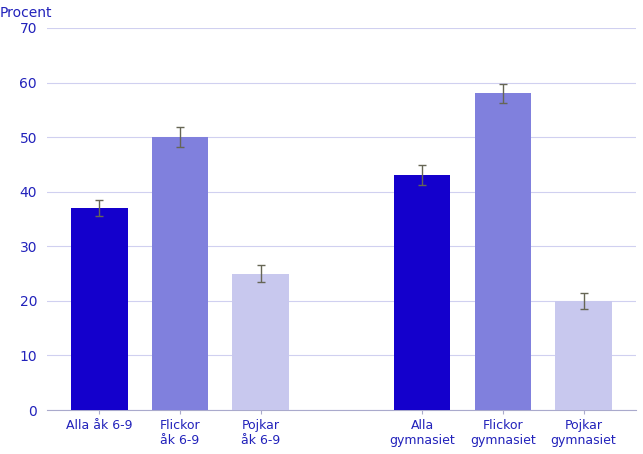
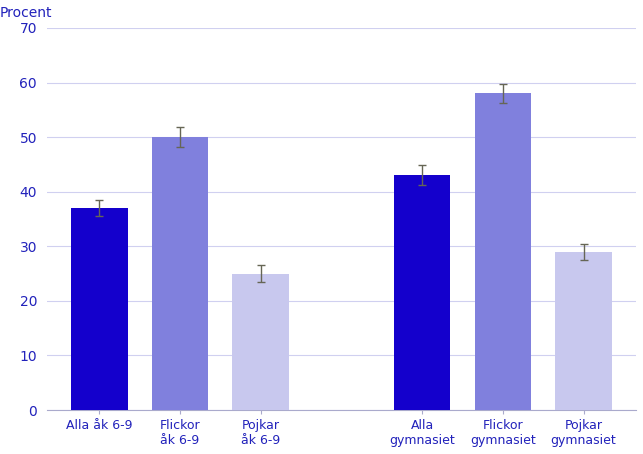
Pojkar gymnasiet: 20 -> 29
